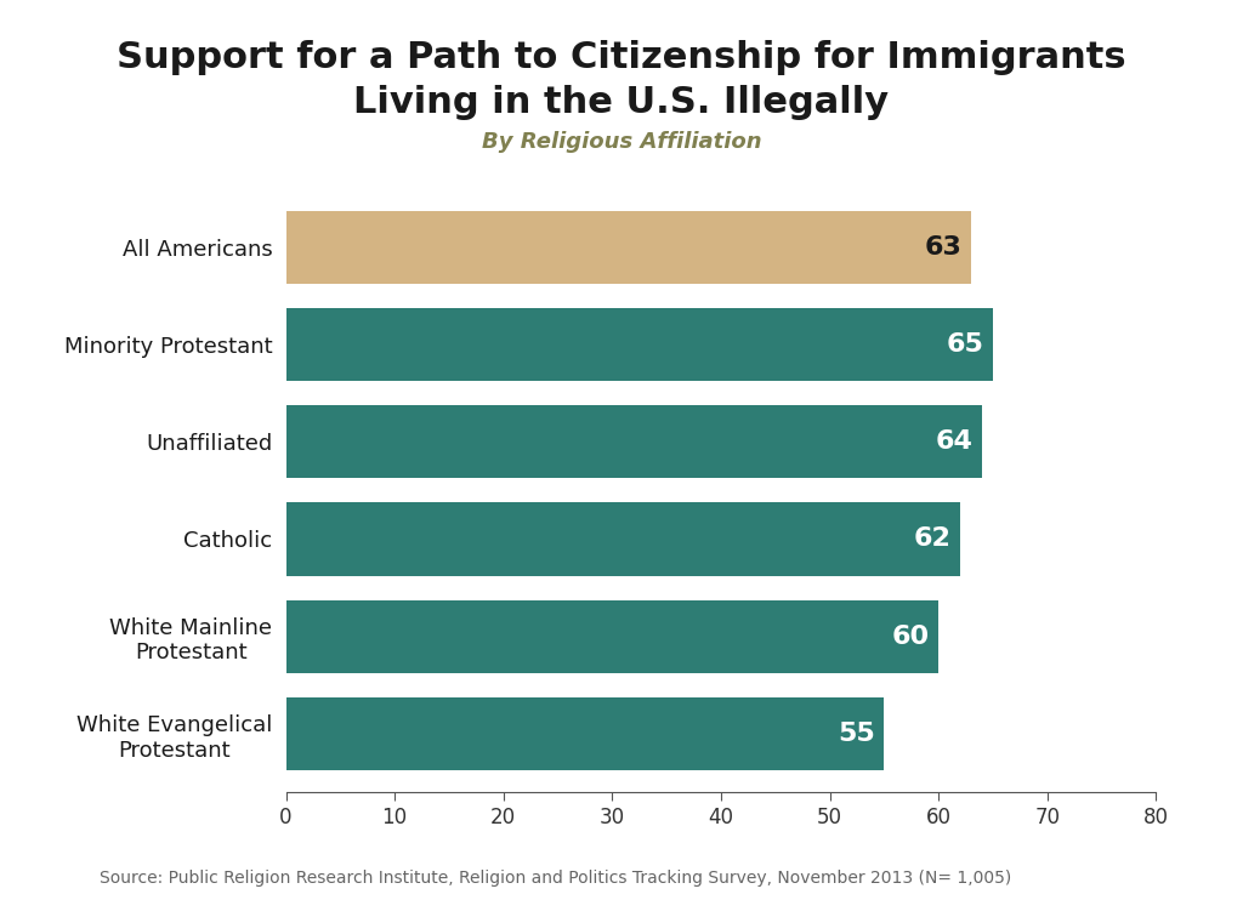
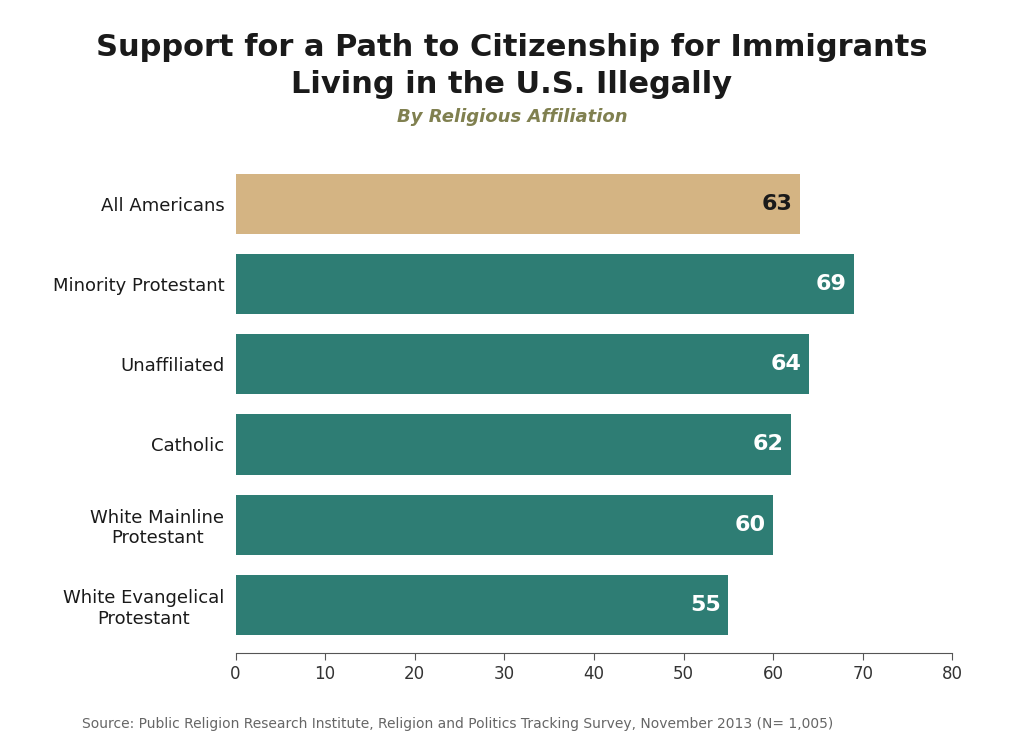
Minority Protestant: 65 -> 69
